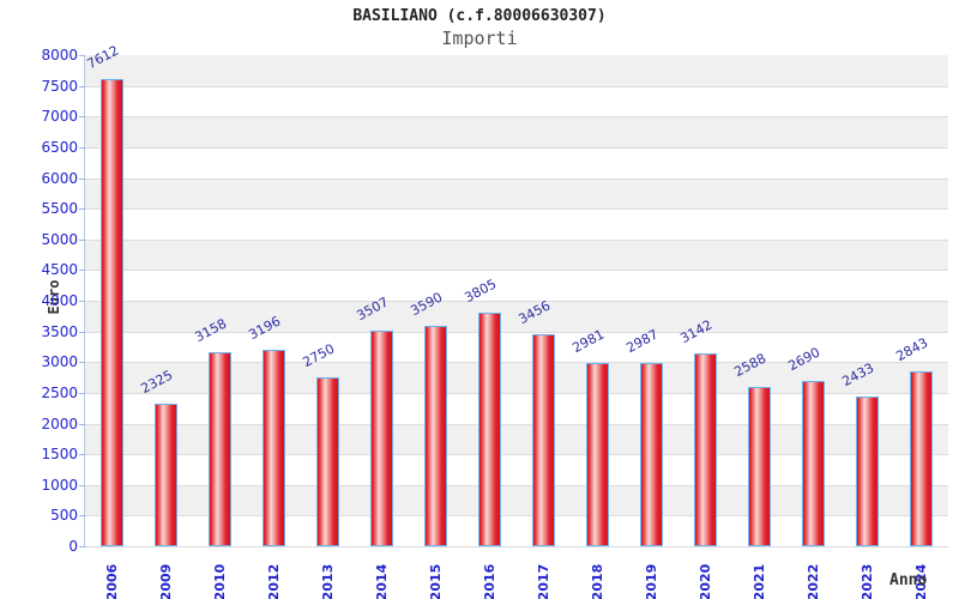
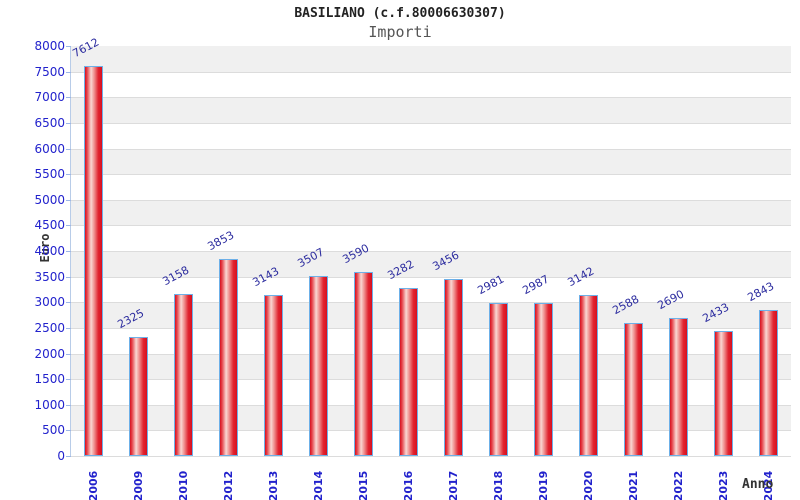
2012: 3196 -> 3853
2013: 2750 -> 3143
2016: 3805 -> 3282
